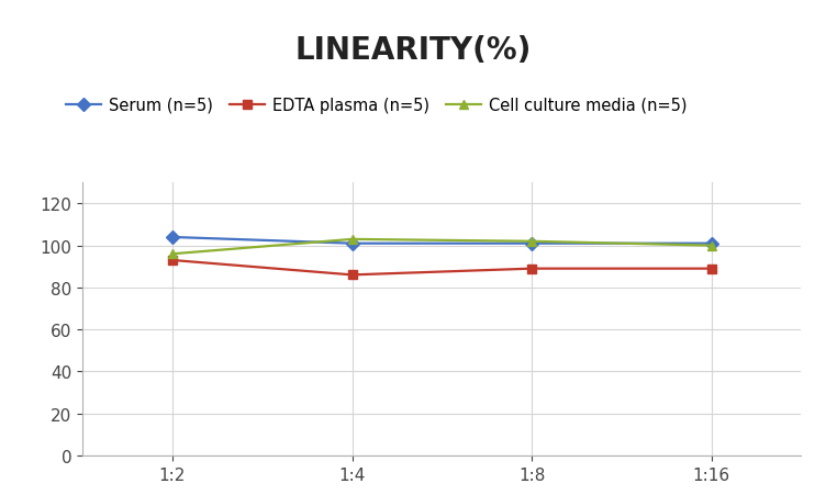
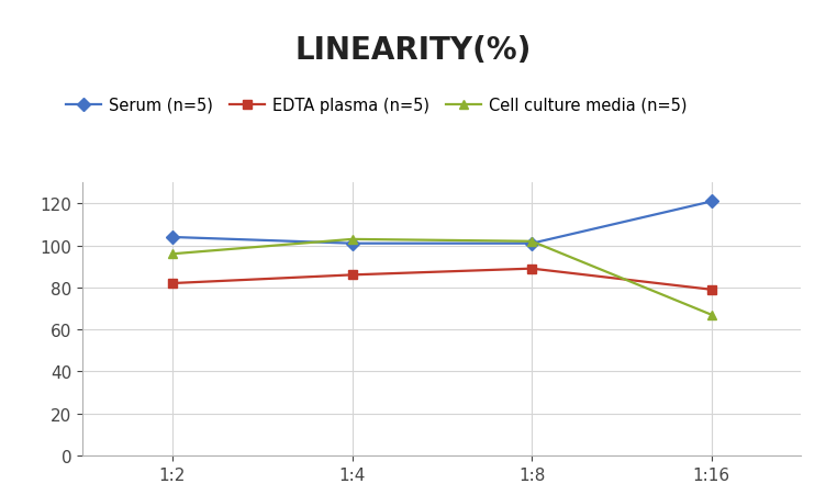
EDTA plasma (n=5)/1:2: 93 -> 82
Serum (n=5)/1:16: 101 -> 121
EDTA plasma (n=5)/1:16: 89 -> 79
Cell culture media (n=5)/1:16: 100 -> 67
